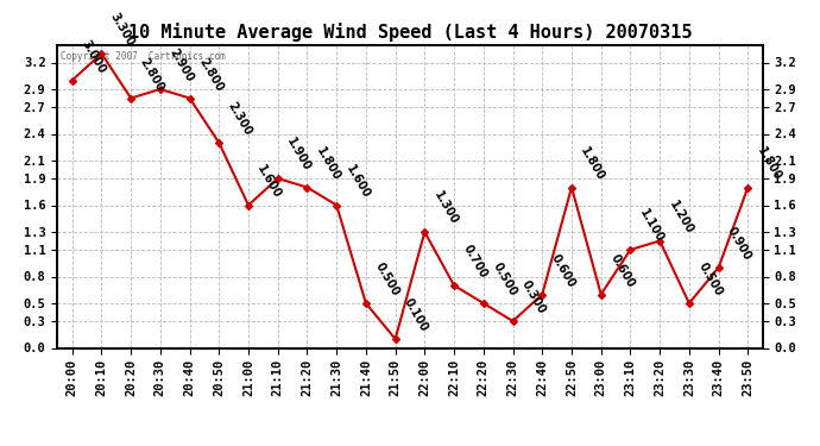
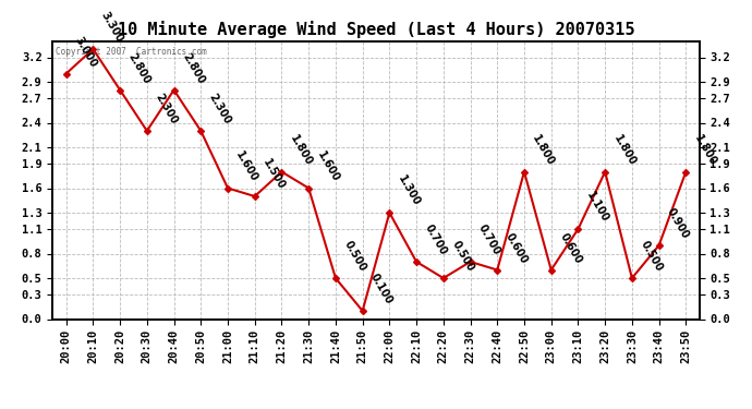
20:30: 2.9 -> 2.3
21:10: 1.900 -> 1.500
22:30: 0.300 -> 0.700
23:20: 1.200 -> 1.800
